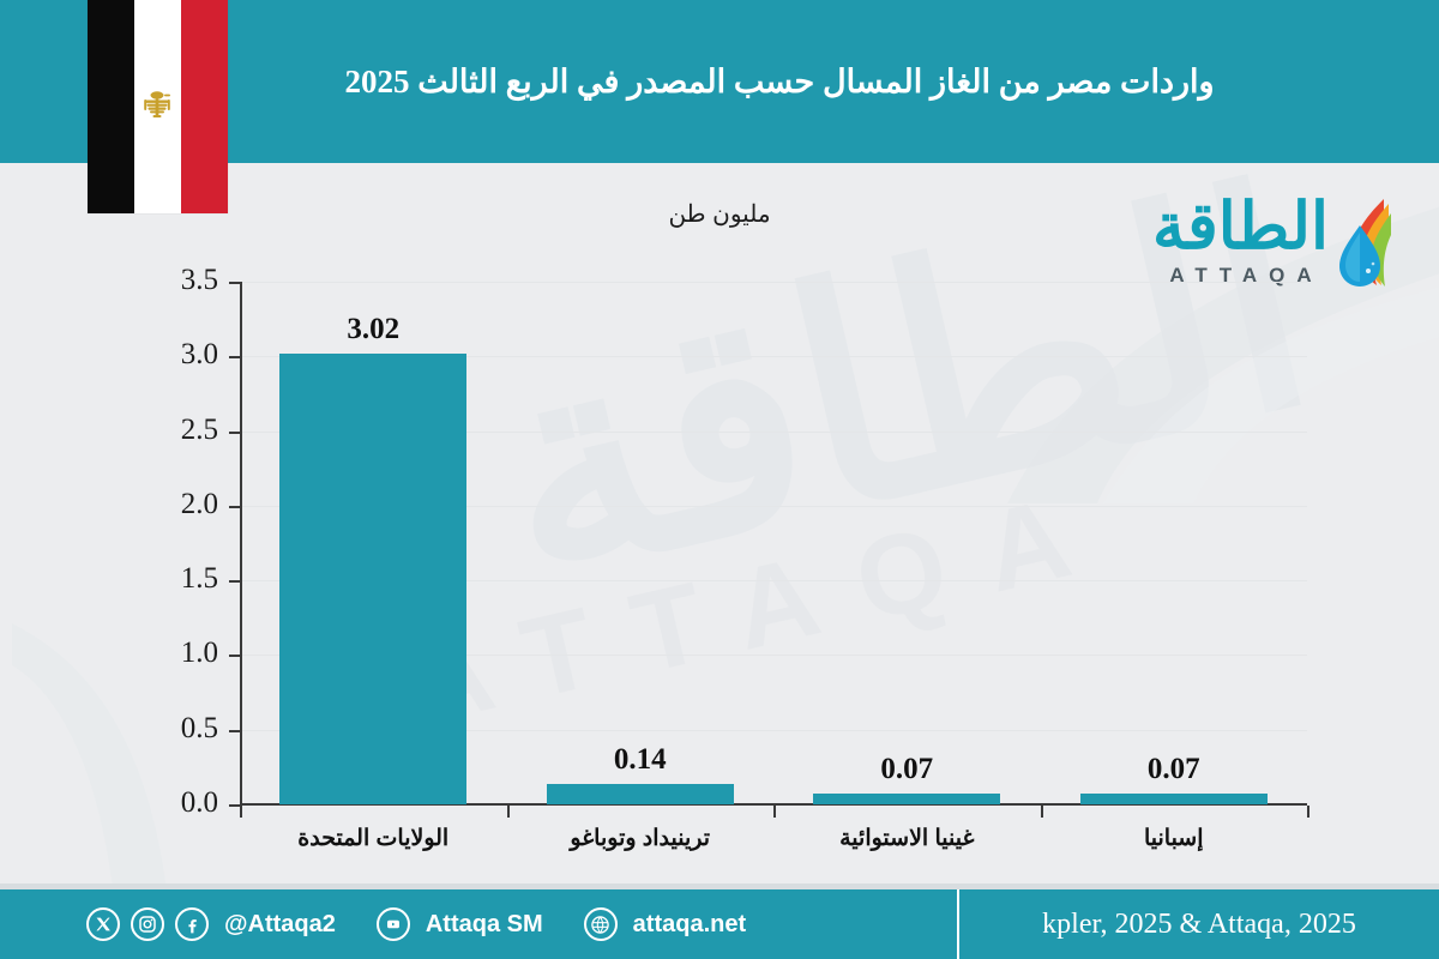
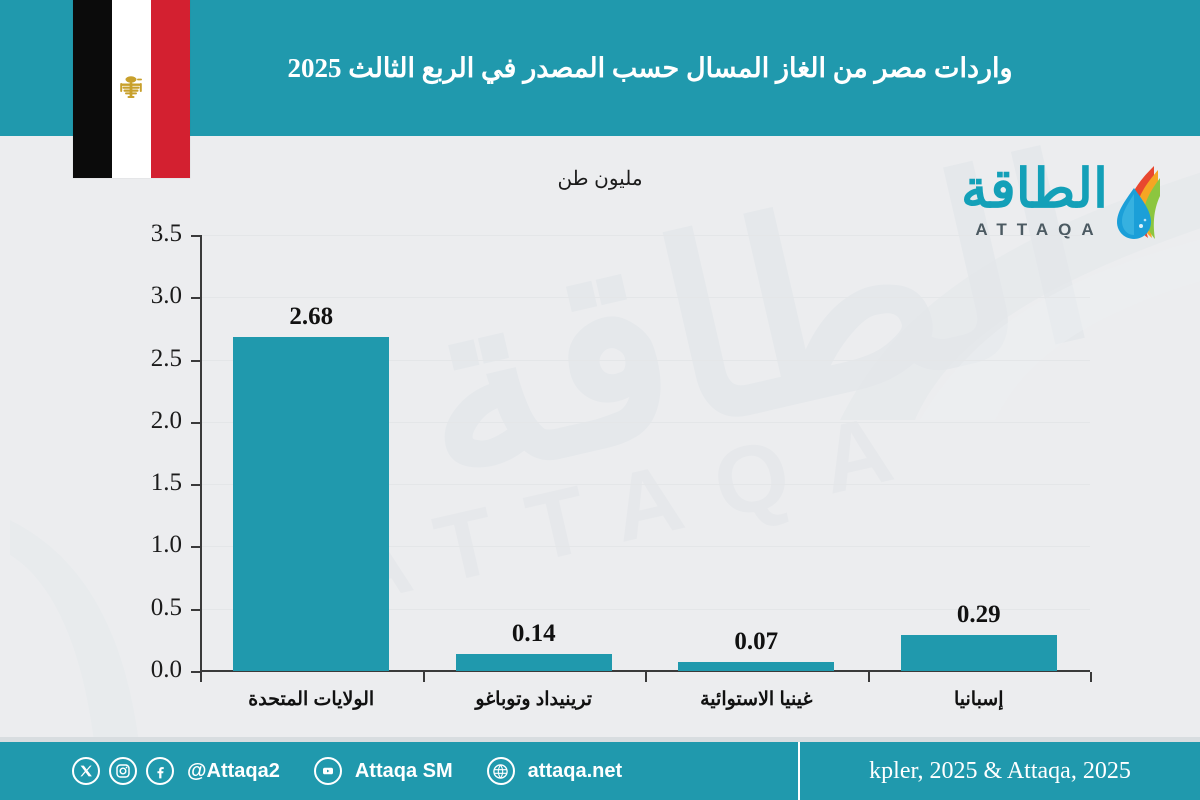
الولايات المتحدة: 3.02 -> 2.68
إسبانيا: 0.07 -> 0.29
